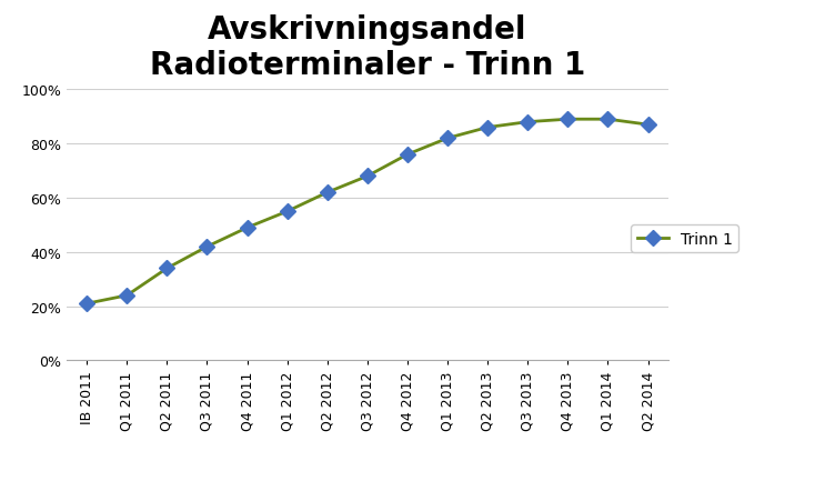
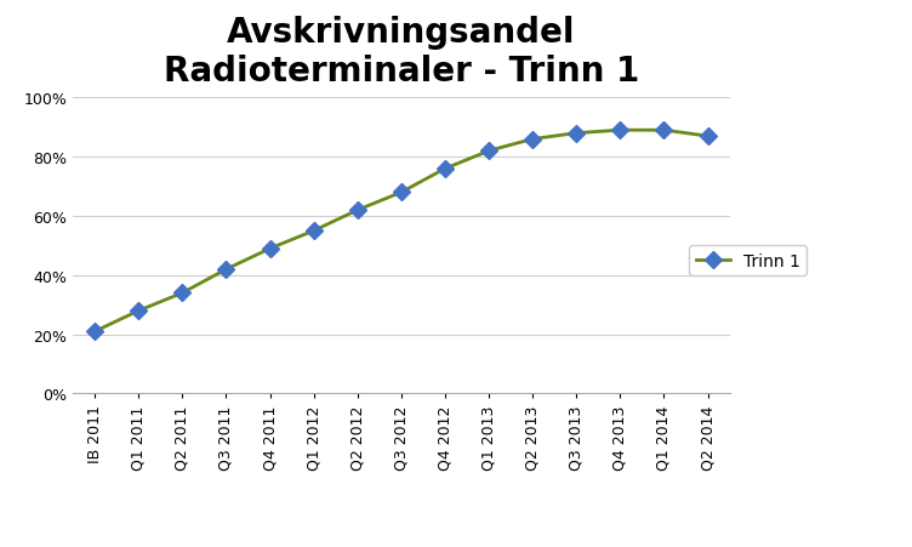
Q1 2011: 24% -> 28%
